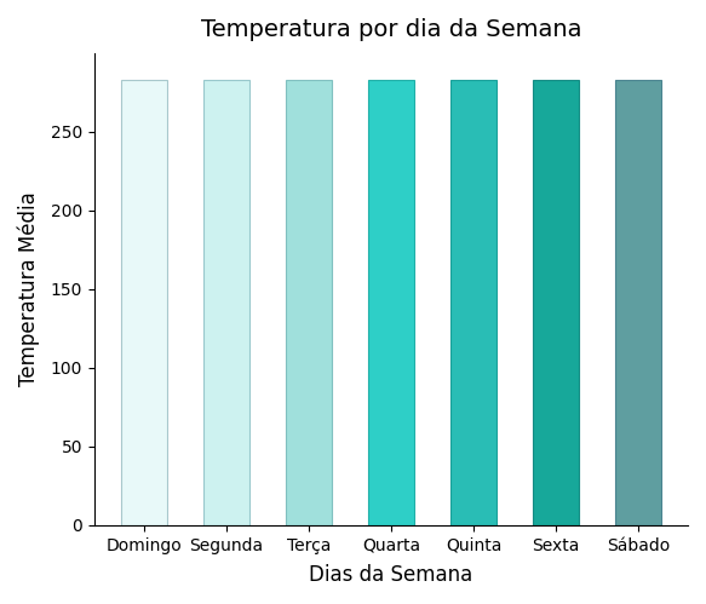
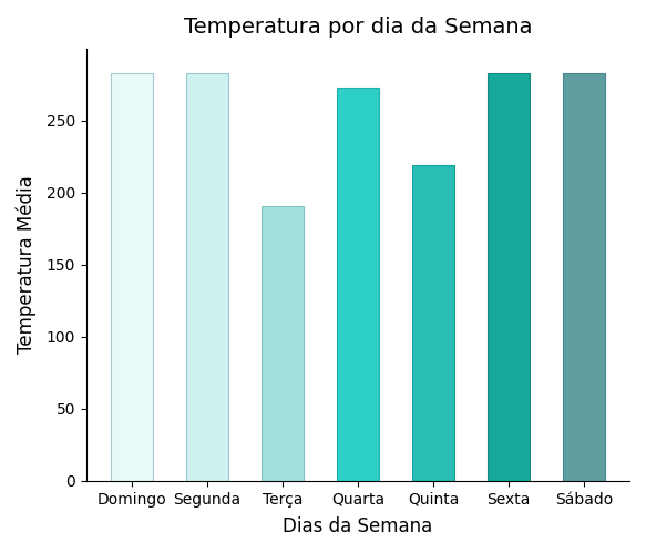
Terça: 283 -> 191
Quarta: 283 -> 273
Quinta: 283 -> 219
